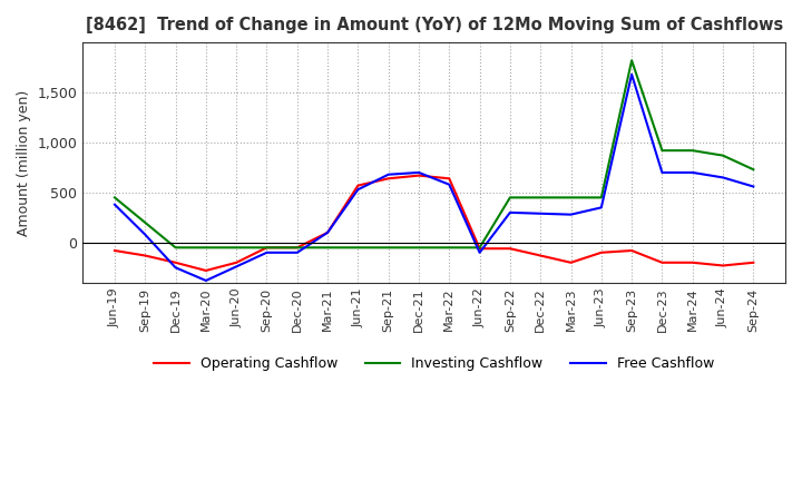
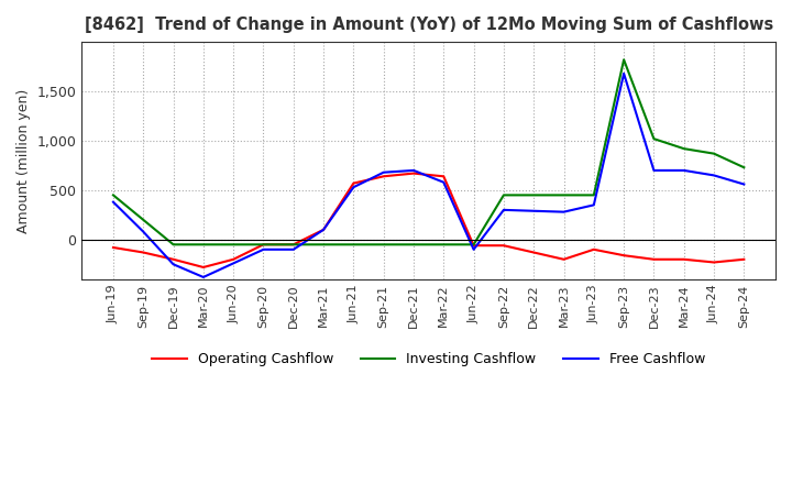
Operating Cashflow/Sep-23: -80 -> -160
Investing Cashflow/Dec-23: 920 -> 1,020
